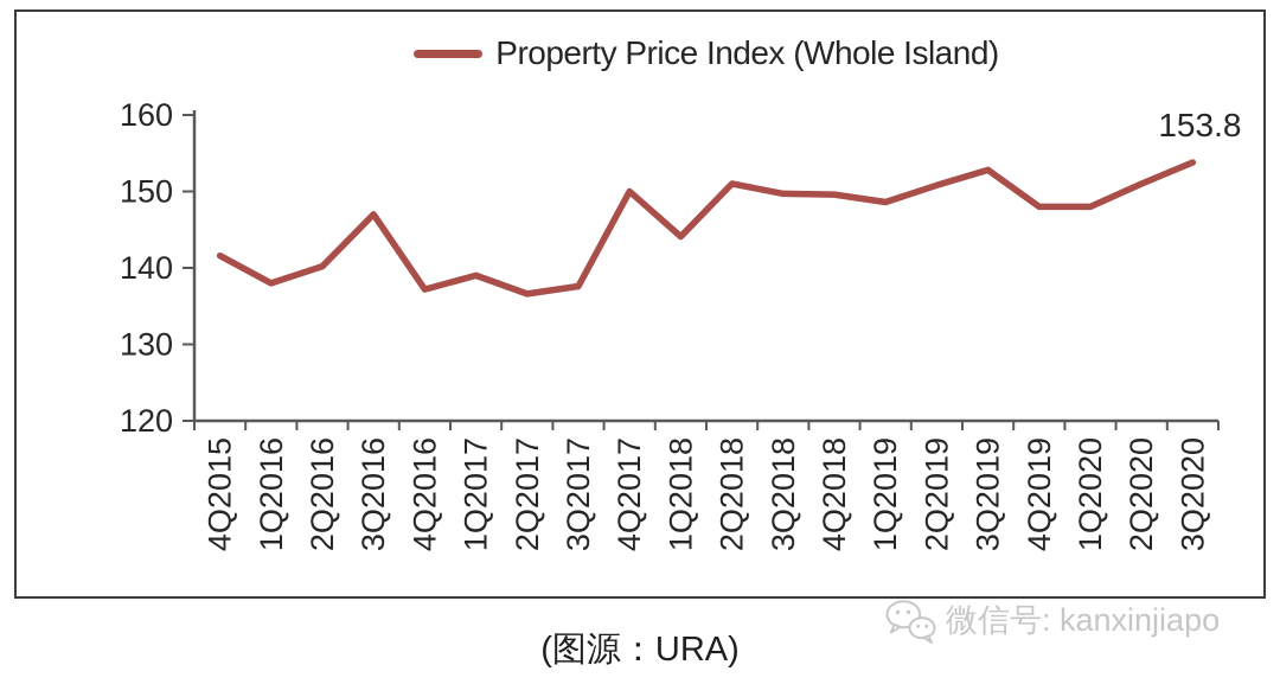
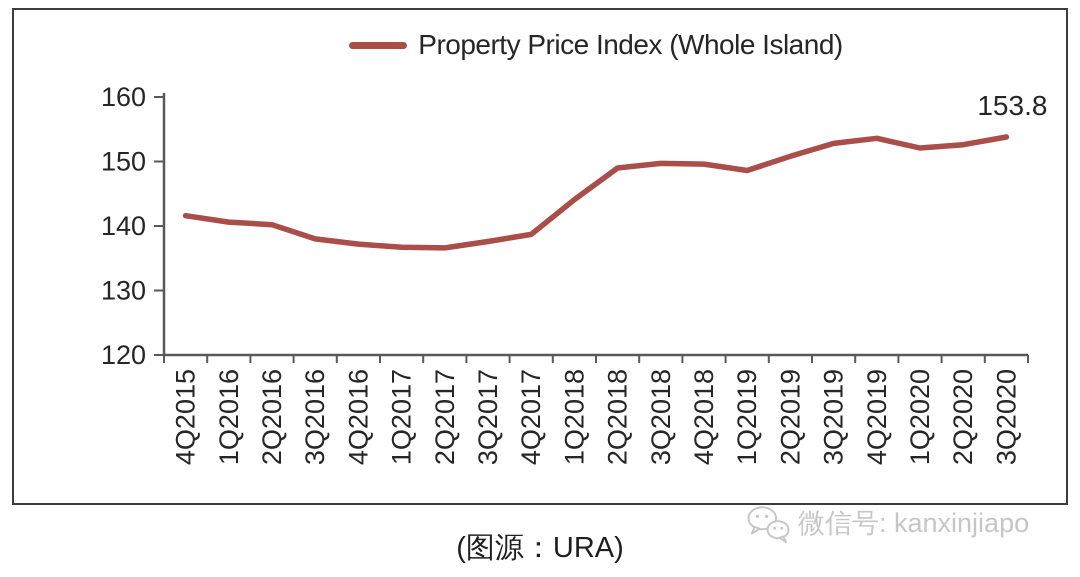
1Q2016: 138 -> 141
3Q2016: 147 -> 138
1Q2017: 139 -> 137
4Q2017: 150 -> 139
2Q2018: 151 -> 149
4Q2019: 148 -> 154
1Q2020: 148 -> 152
2Q2020: 151 -> 153
